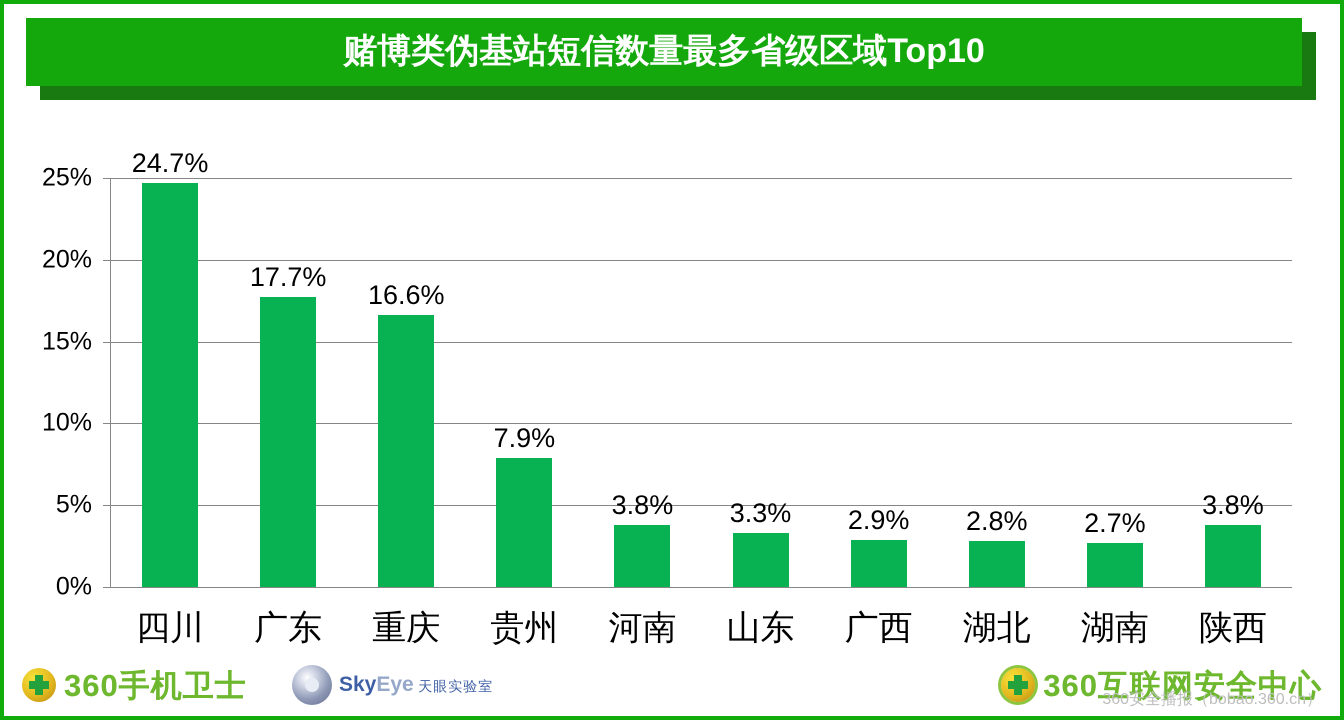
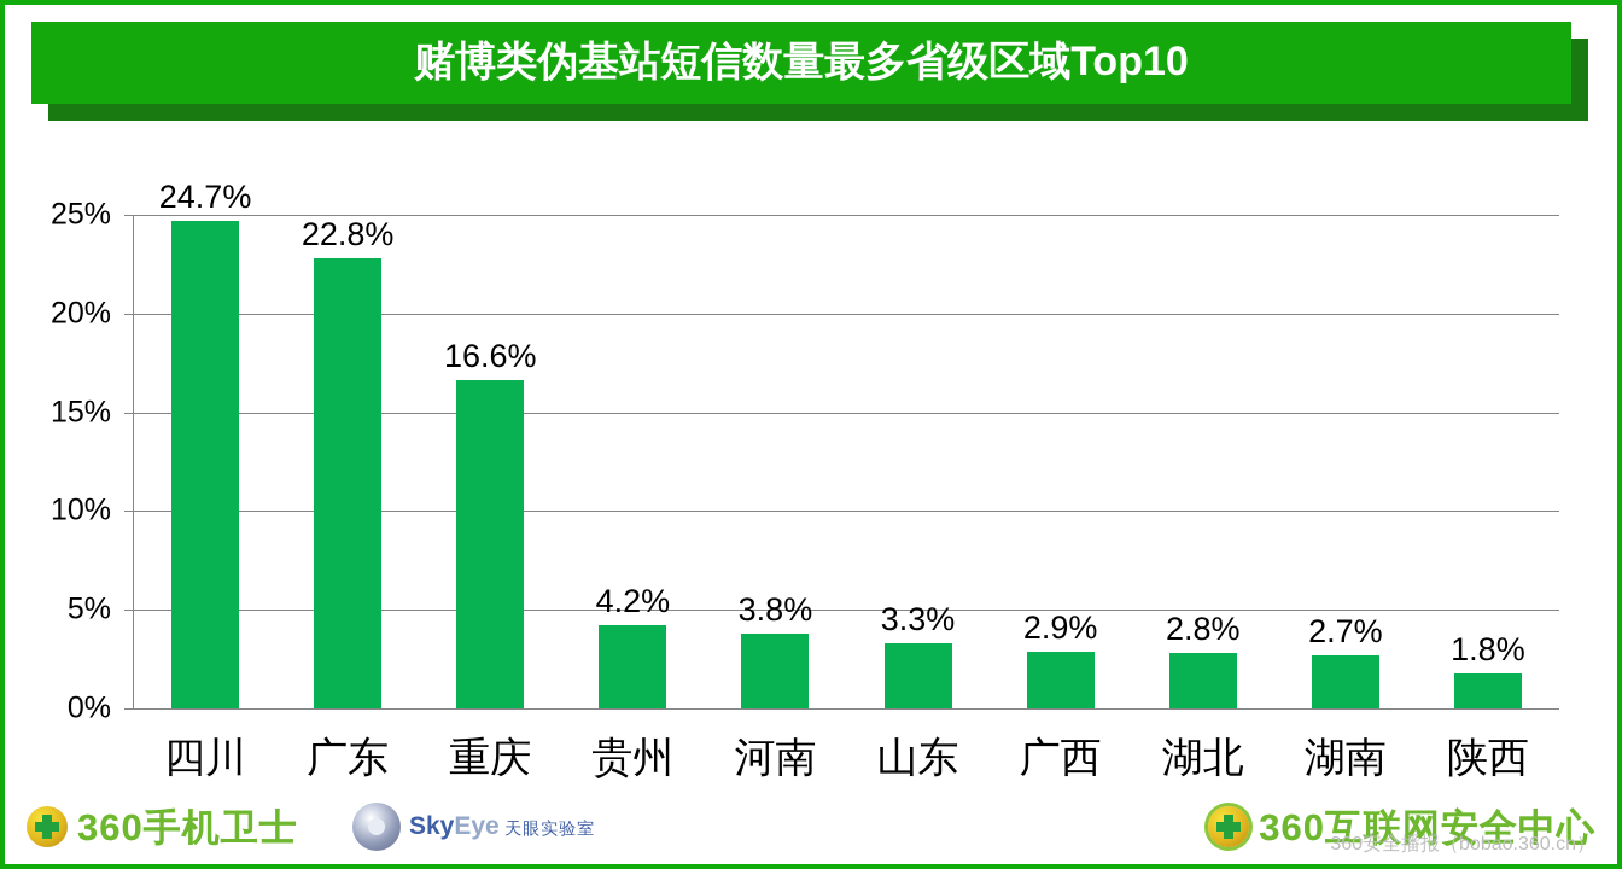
广东: 17.7% -> 22.8%
贵州: 7.9% -> 4.2%
陕西: 3.8% -> 1.8%
